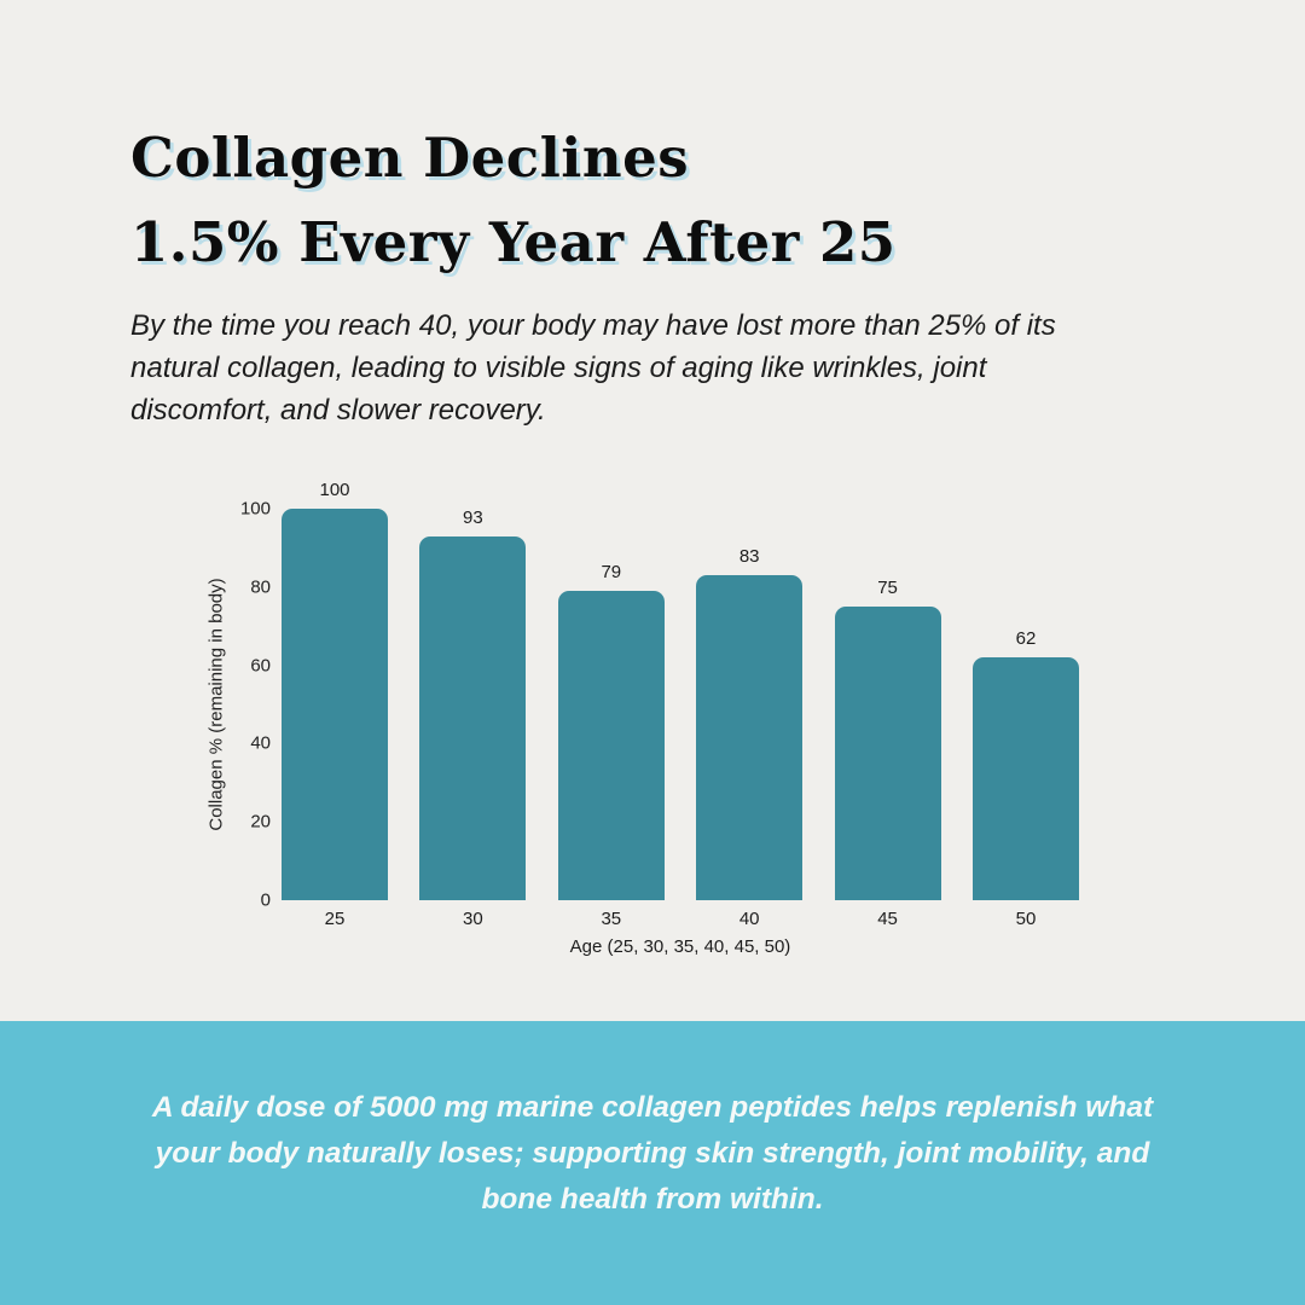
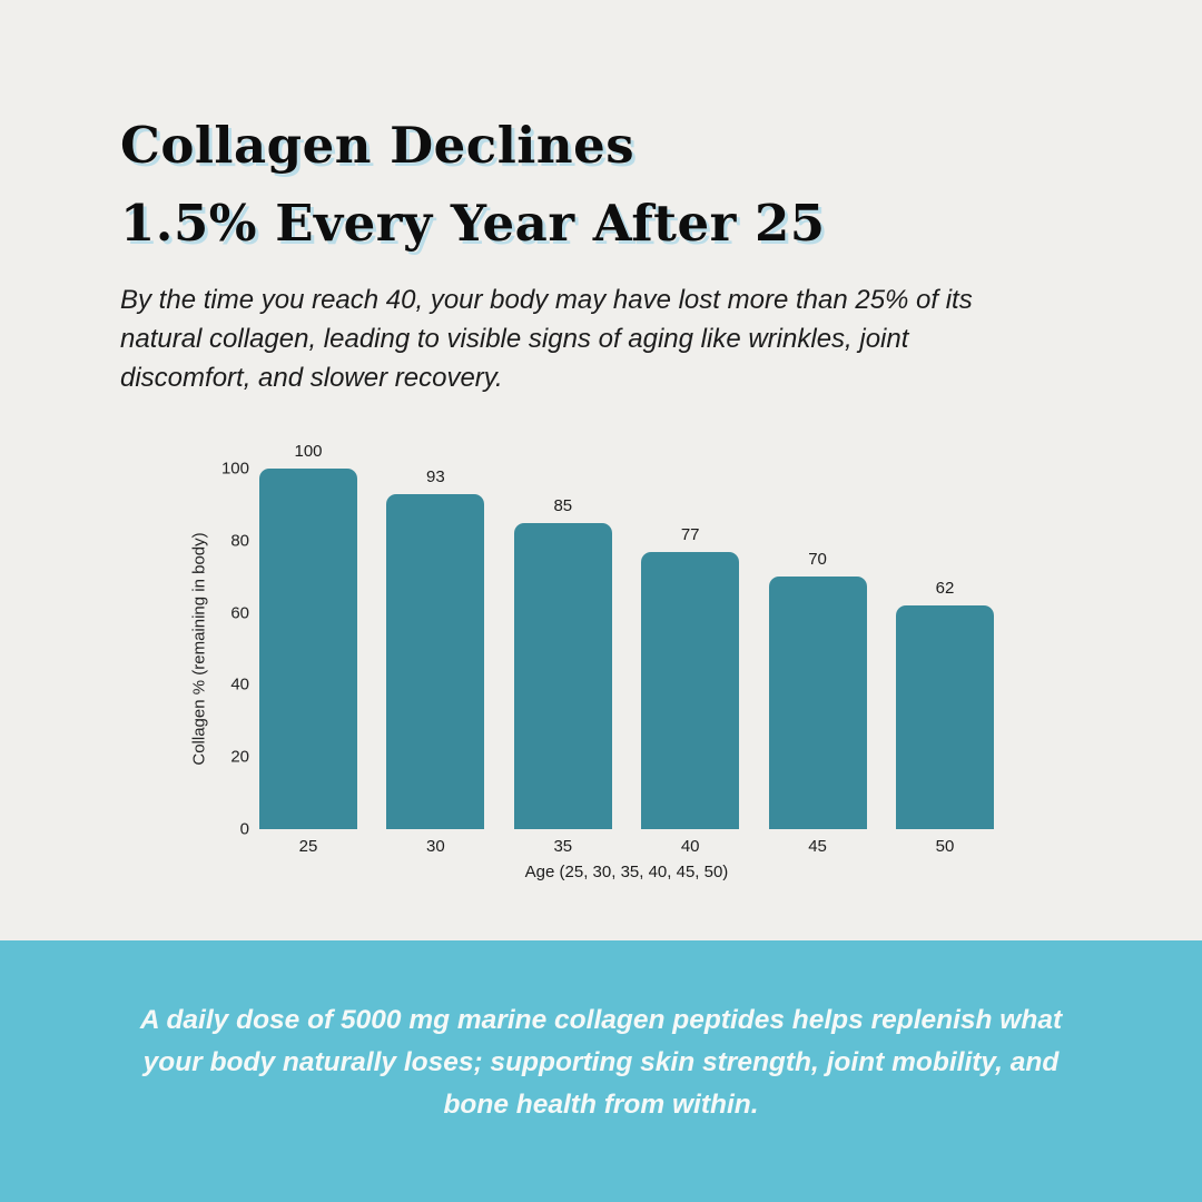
35: 79 -> 85
40: 83 -> 77
45: 75 -> 70
